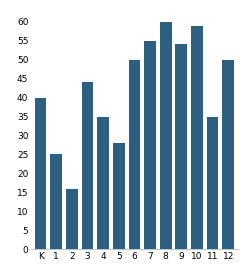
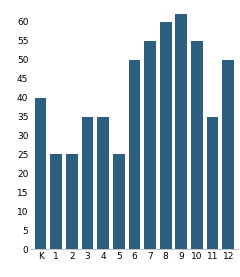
2: 16 -> 25
3: 44 -> 35
5: 28 -> 25
9: 54 -> 62
10: 59 -> 55
